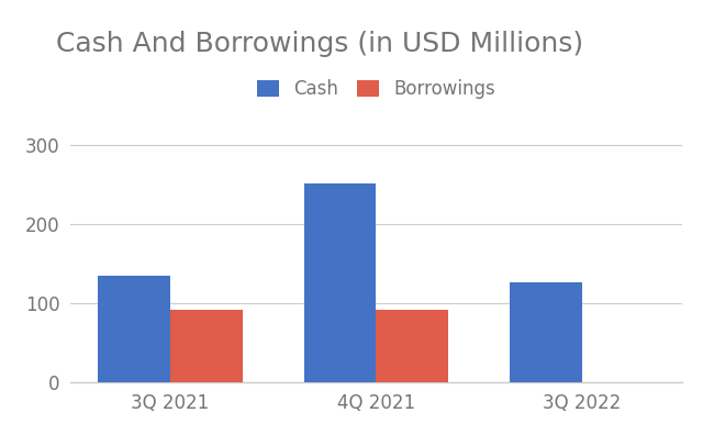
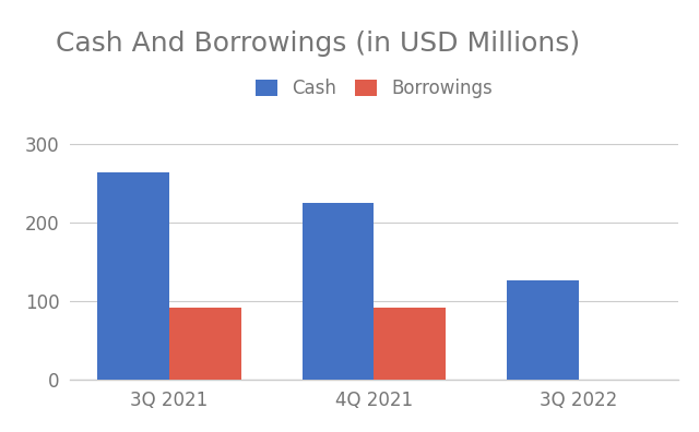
Cash/3Q 2021: 136 -> 265
Cash/4Q 2021: 252 -> 225
